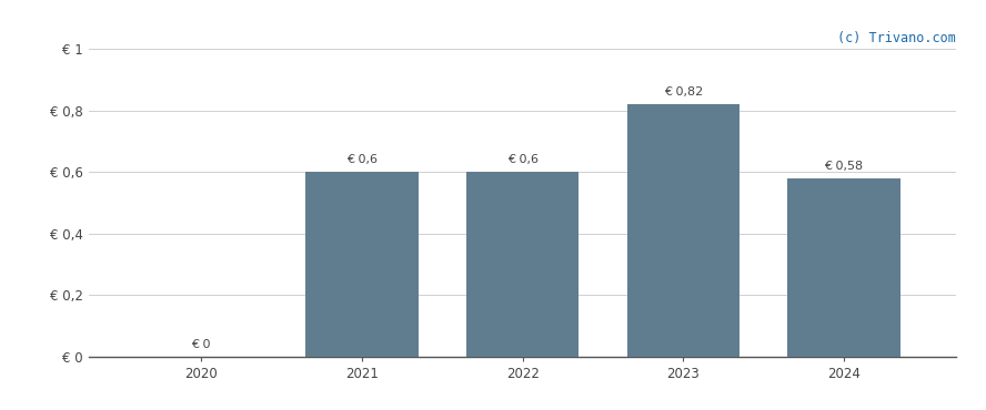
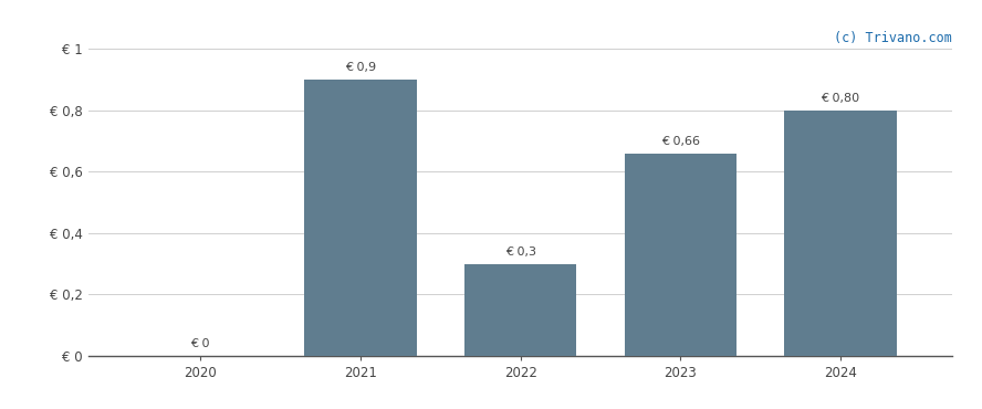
2021: 0,6 -> 0,9
2022: 0,6 -> 0,3
2023: 0,82 -> 0,66
2024: 0,58 -> 0,80
